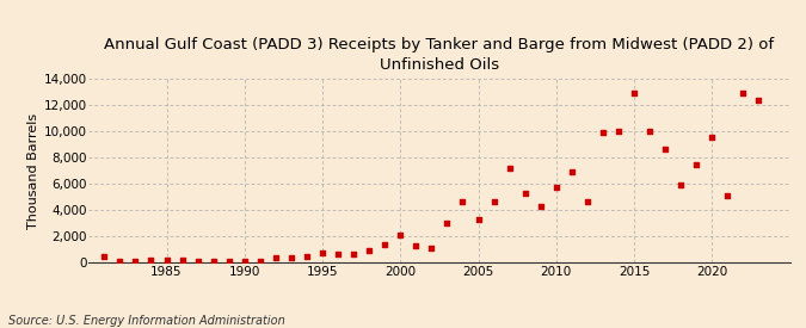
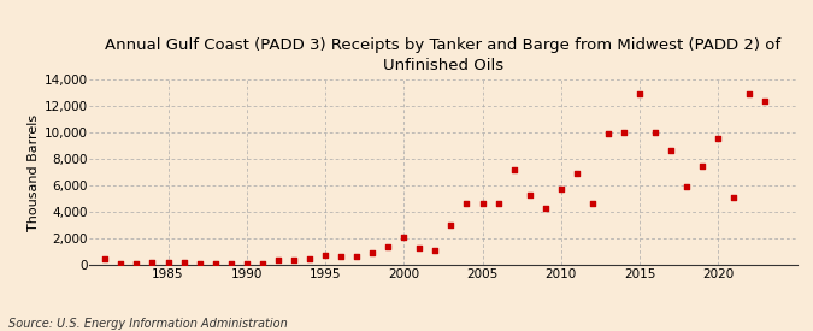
2005: 3,300 -> 4,600
